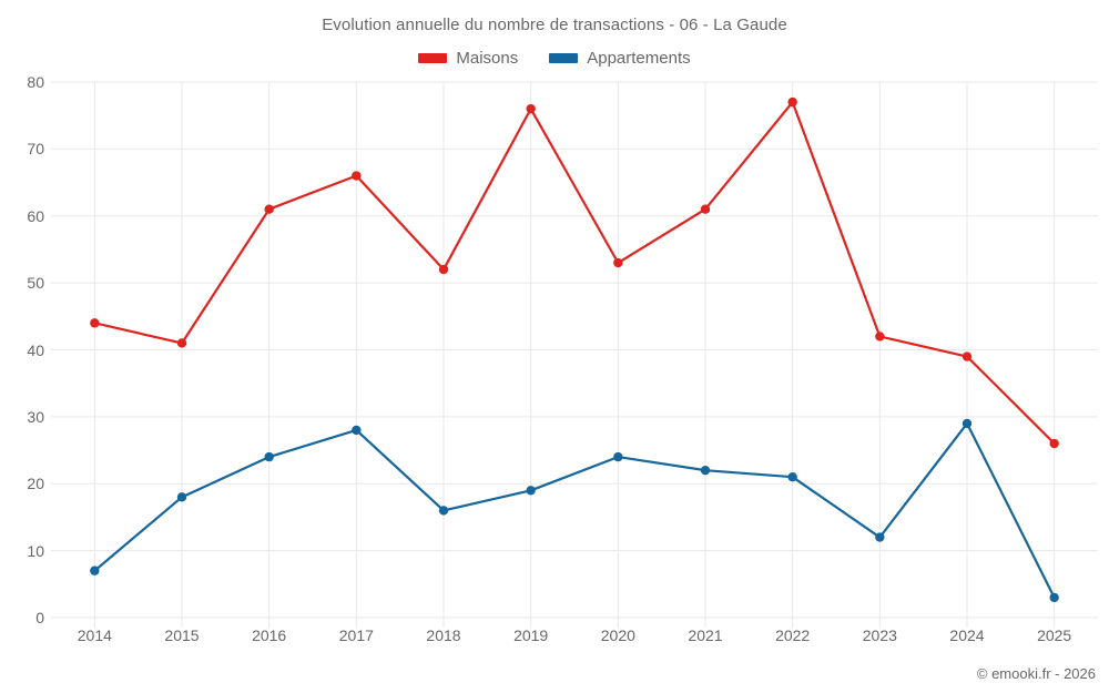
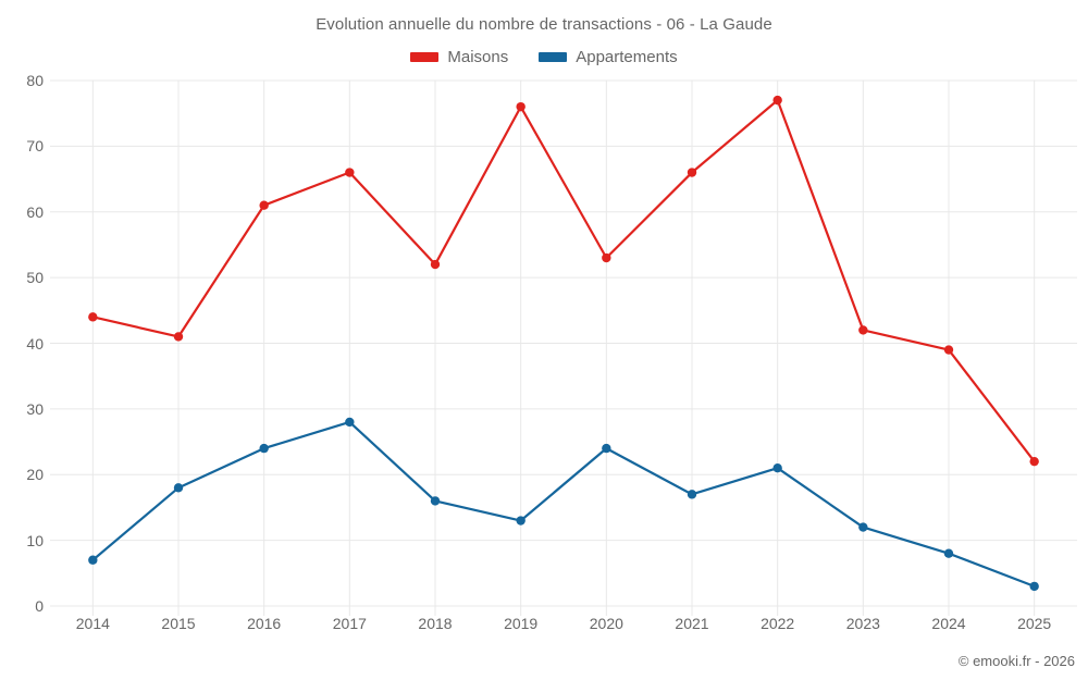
Appartements/2019: 19 -> 13
Maisons/2021: 61 -> 66
Appartements/2021: 22 -> 17
Appartements/2024: 29 -> 8
Maisons/2025: 26 -> 22
